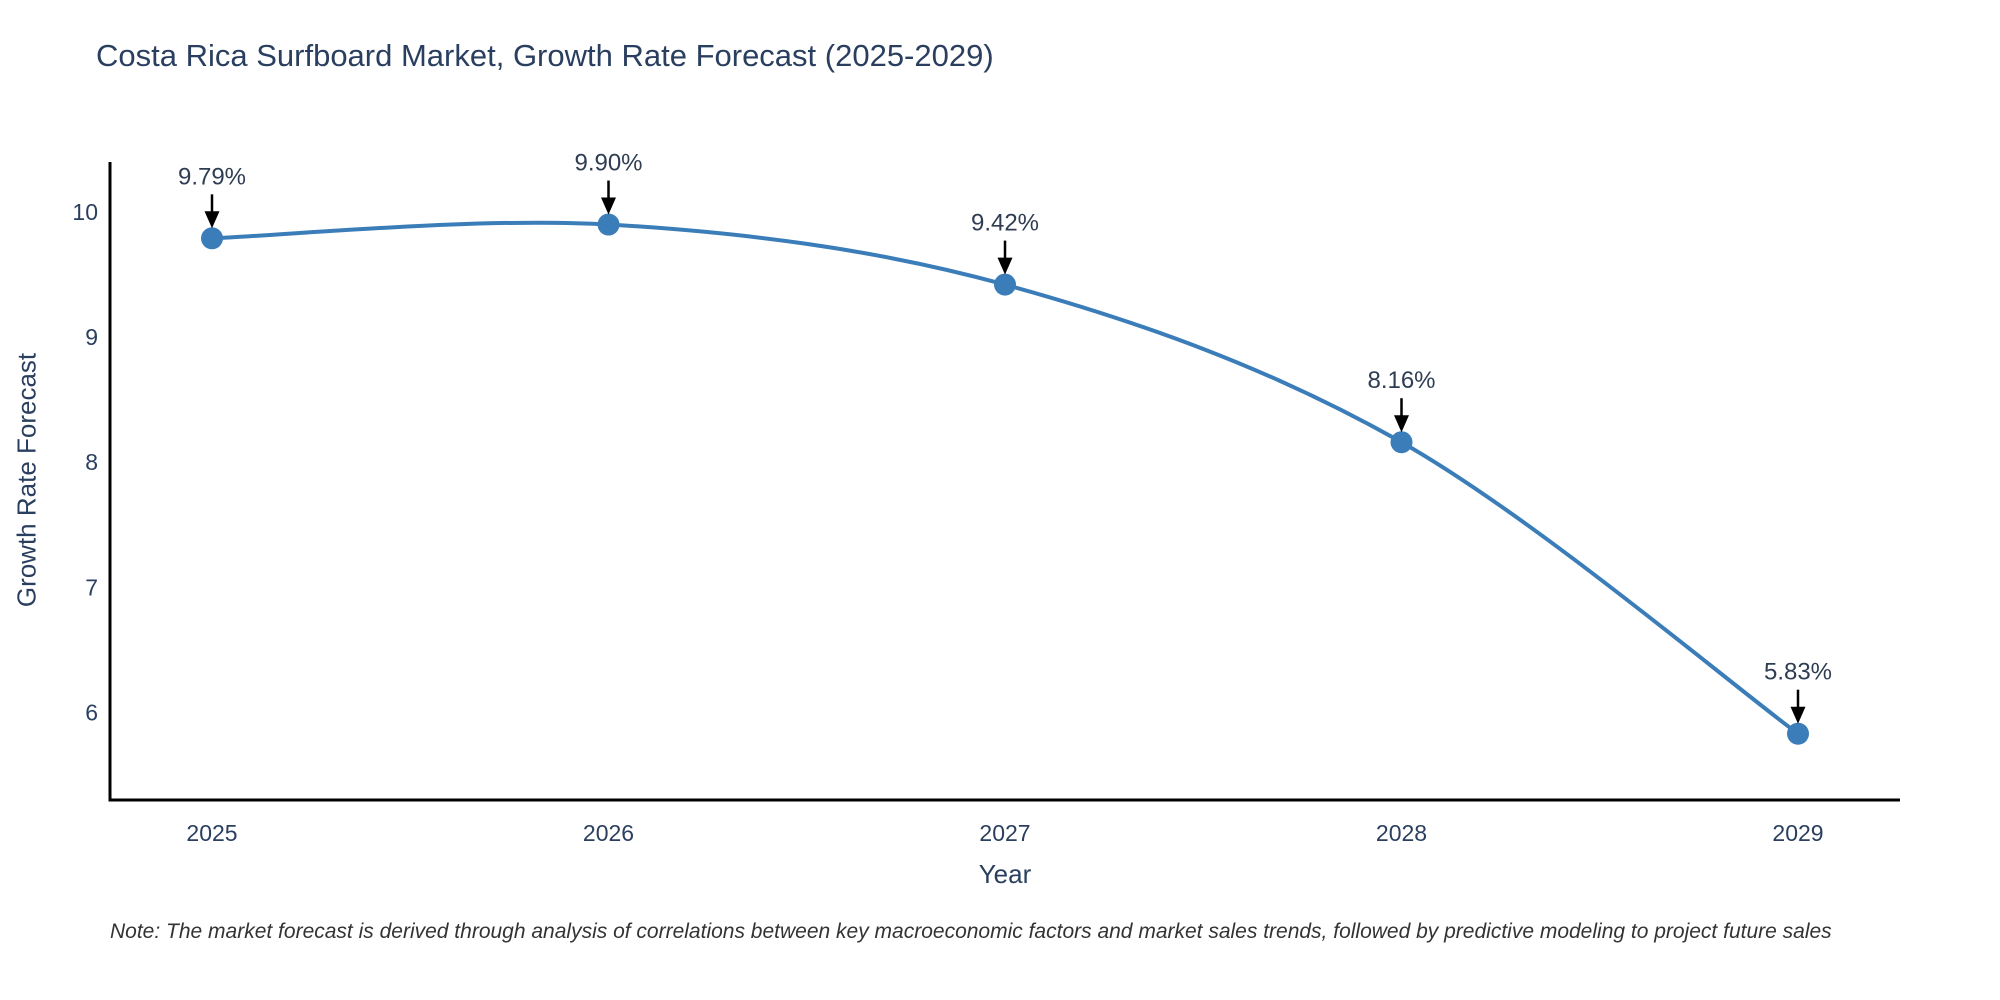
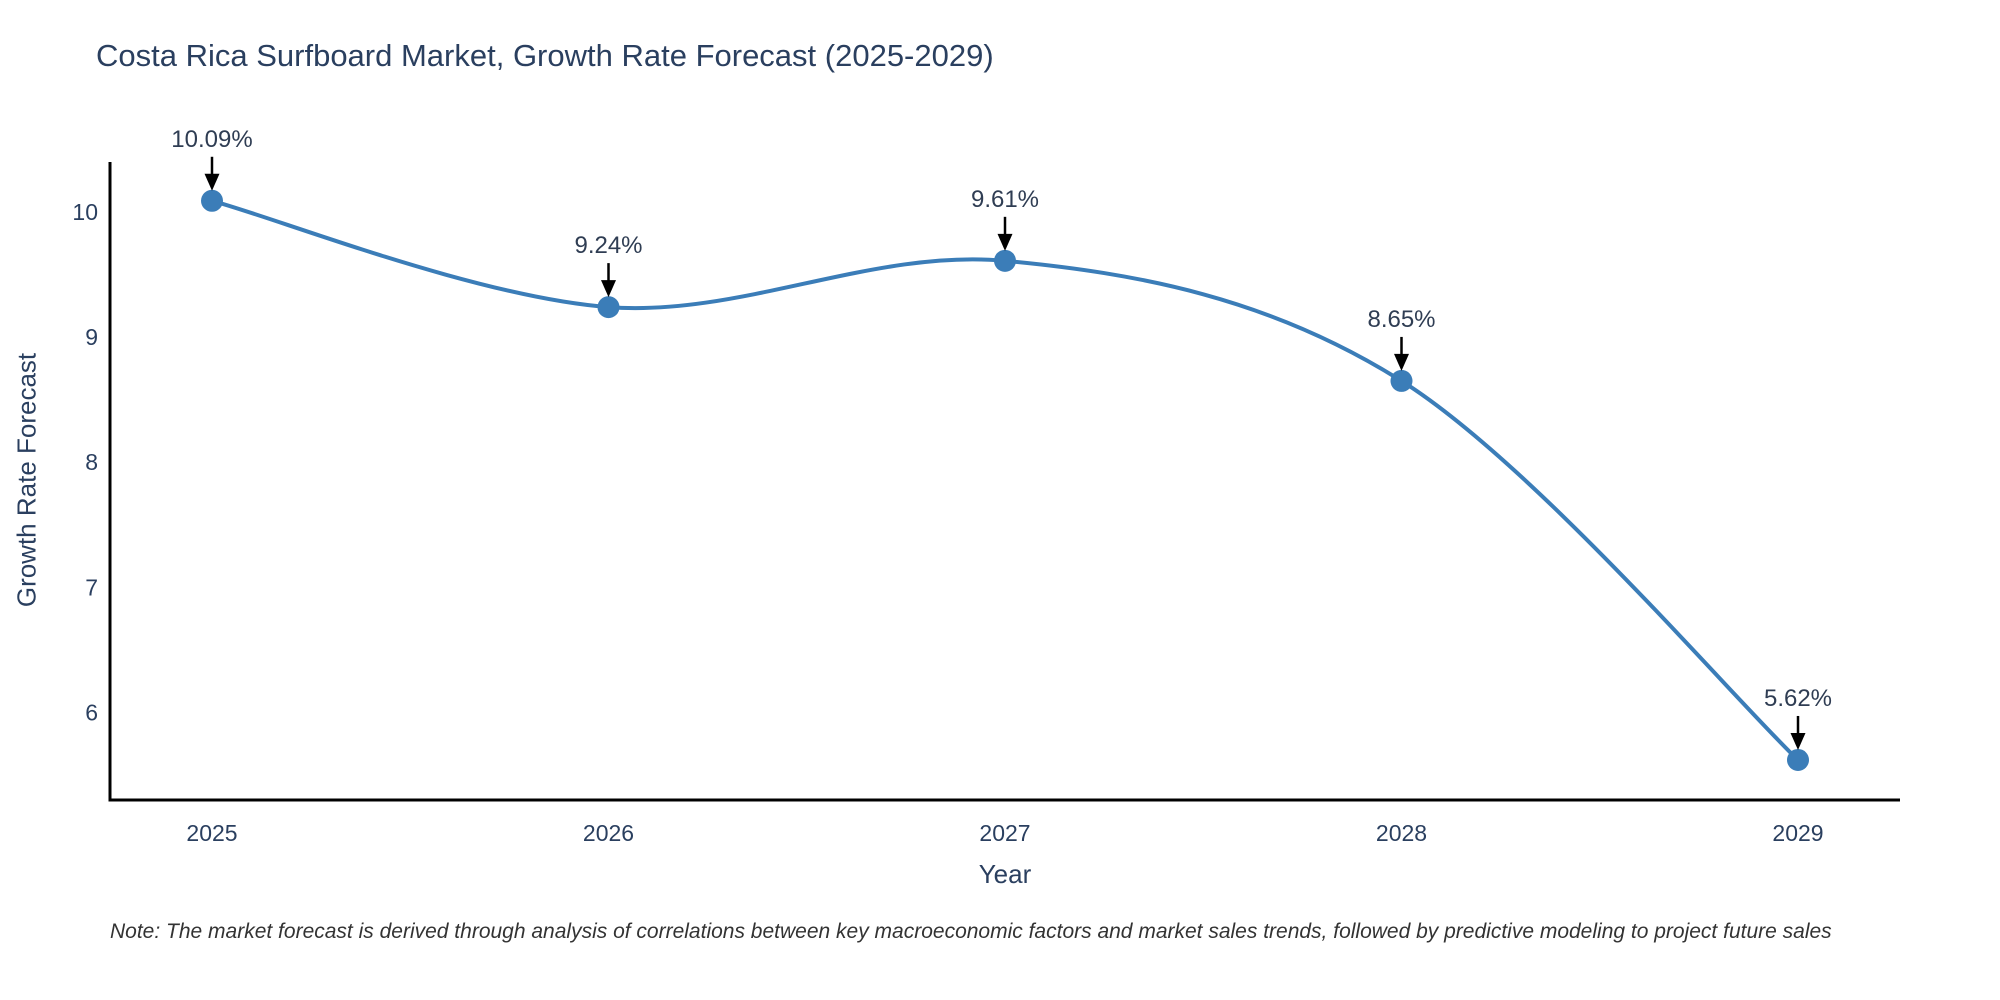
2025: 9.79% -> 10.09%
2026: 9.90% -> 9.24%
2027: 9.42% -> 9.61%
2028: 8.16% -> 8.65%
2029: 5.83% -> 5.62%
